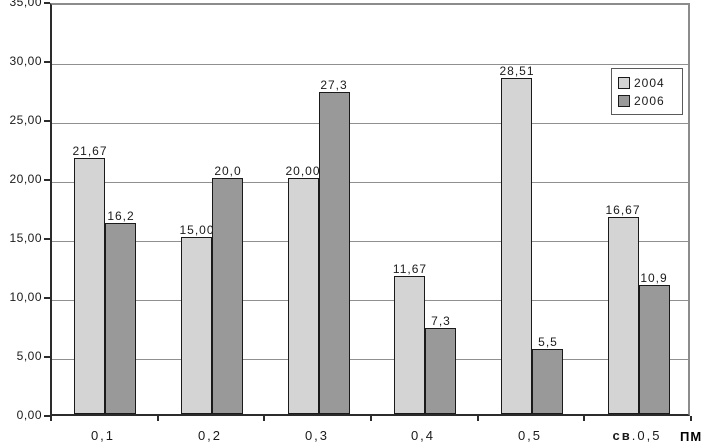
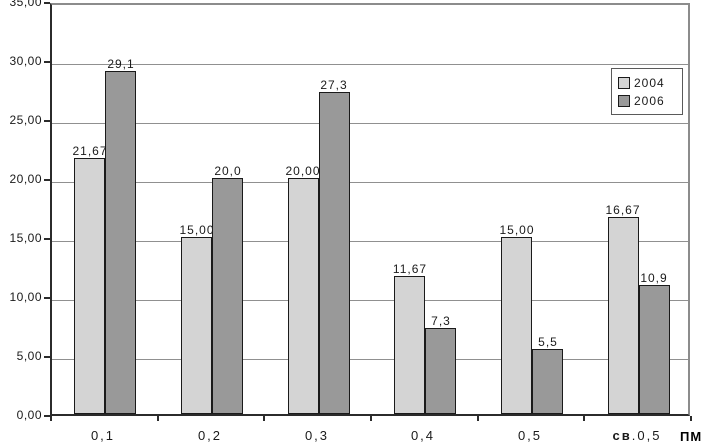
2006/0,1: 16,2 -> 29,1
2004/0,5: 28,51 -> 15,00
